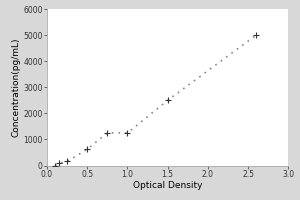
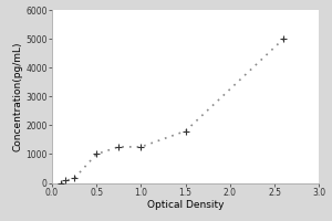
0.5: 620 -> 1000
1.5: 2500 -> 1800
